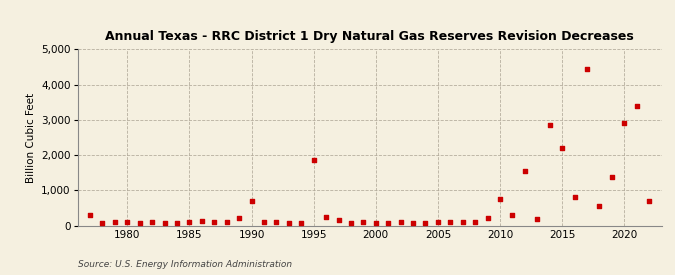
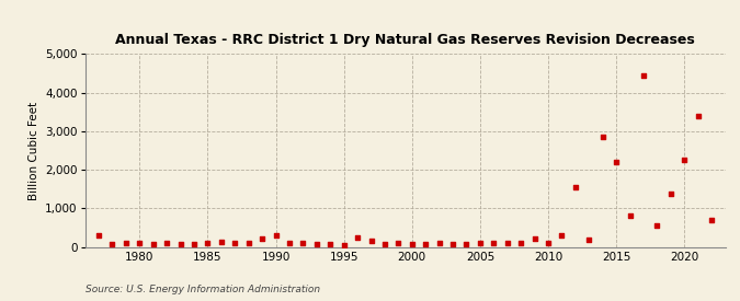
1990: 700 -> 300
1995: 1,850 -> 30
2010: 750 -> 90
2020: 2,900 -> 2,250
